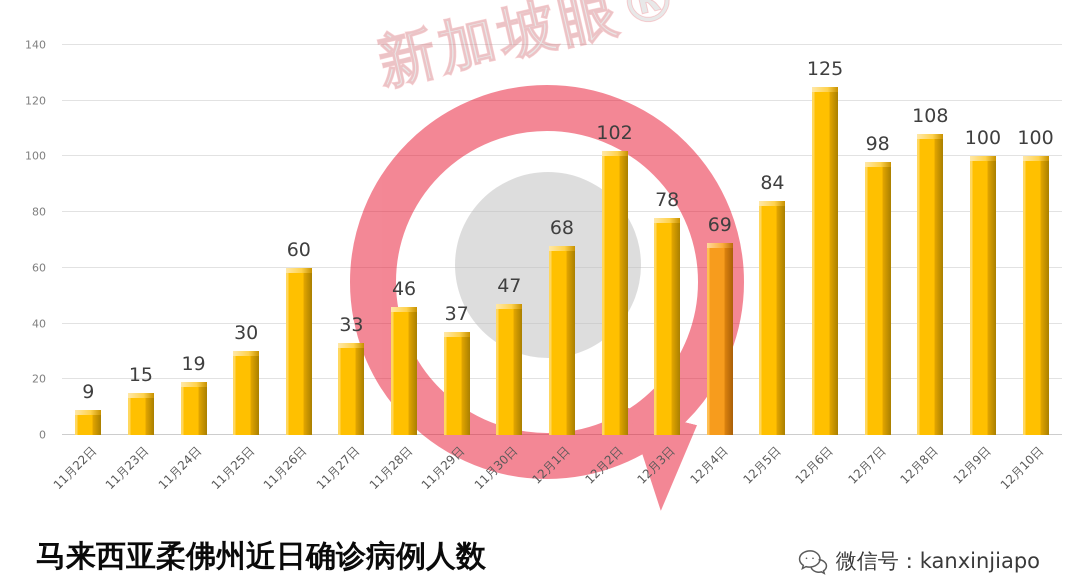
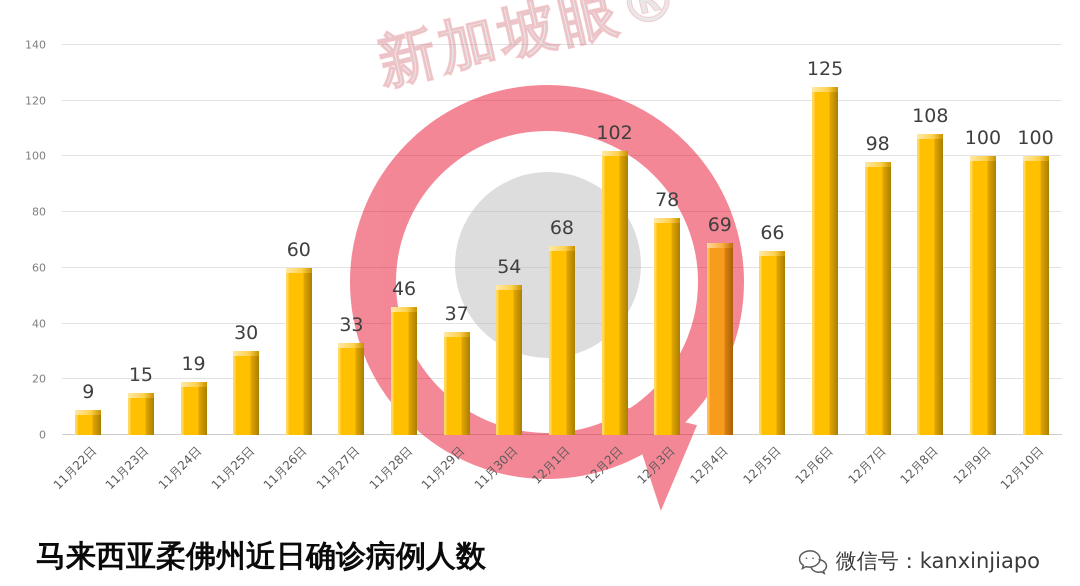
11月30日: 47 -> 54
12月5日: 84 -> 66
